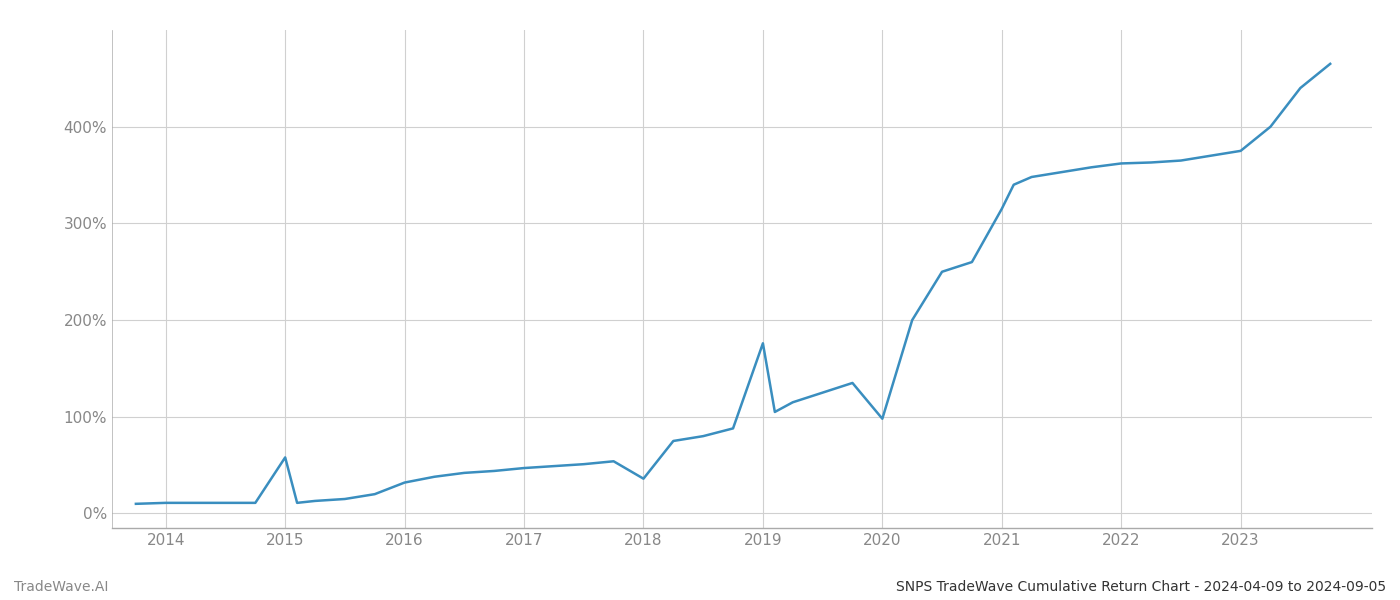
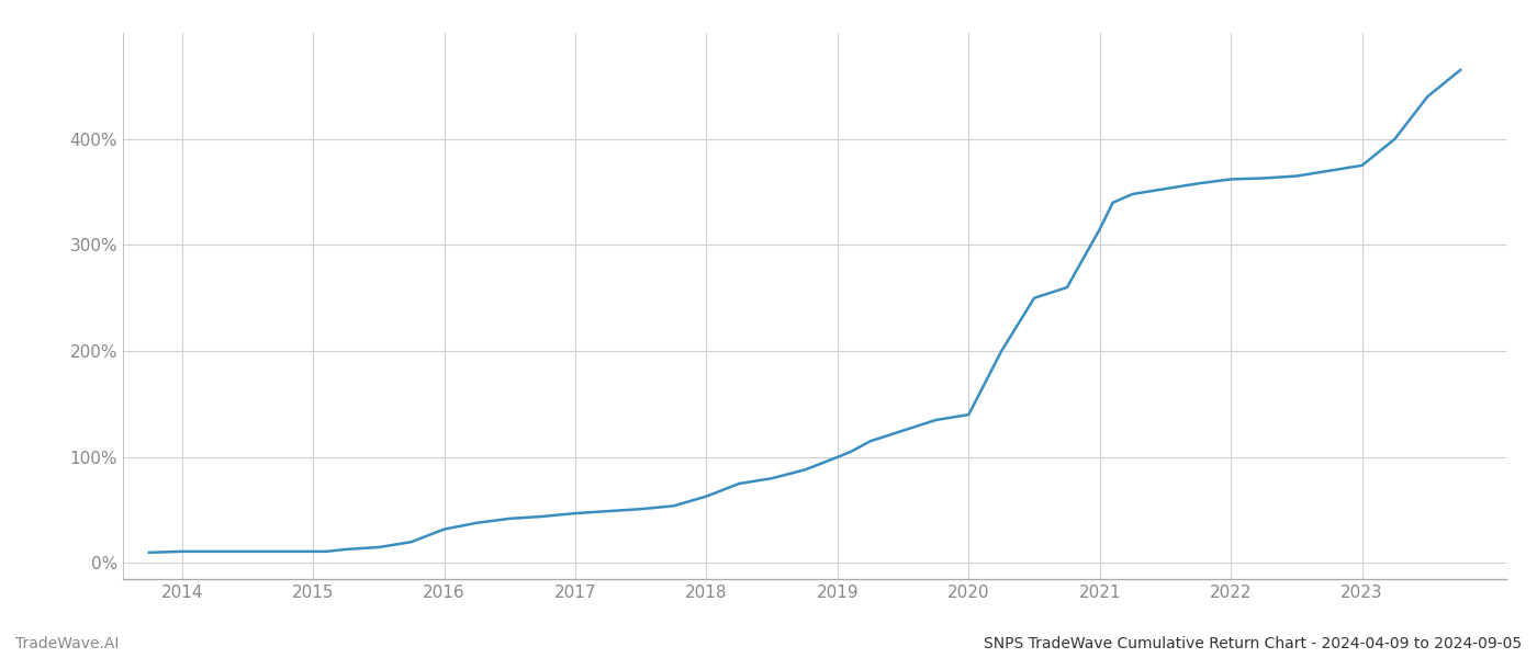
2015: 58% -> 11%
2018: 36% -> 63%
2019: 176% -> 100%
2020: 98% -> 140%
